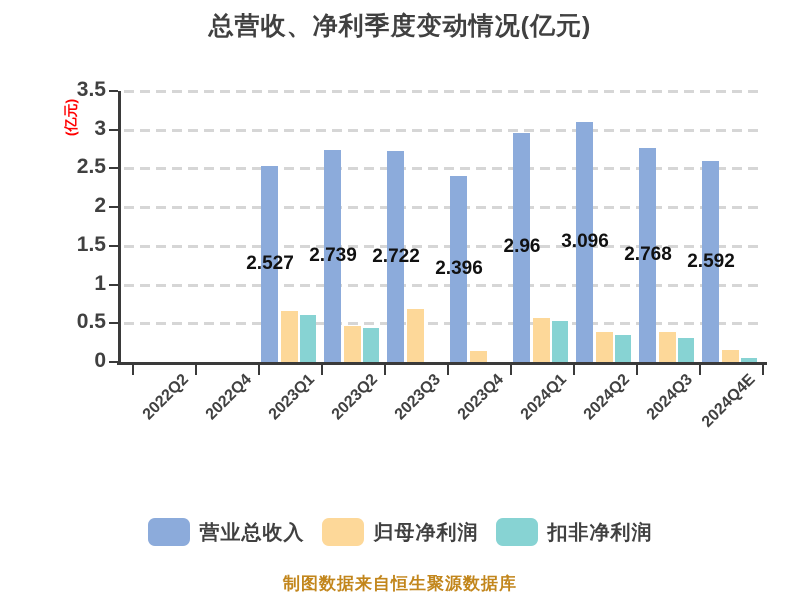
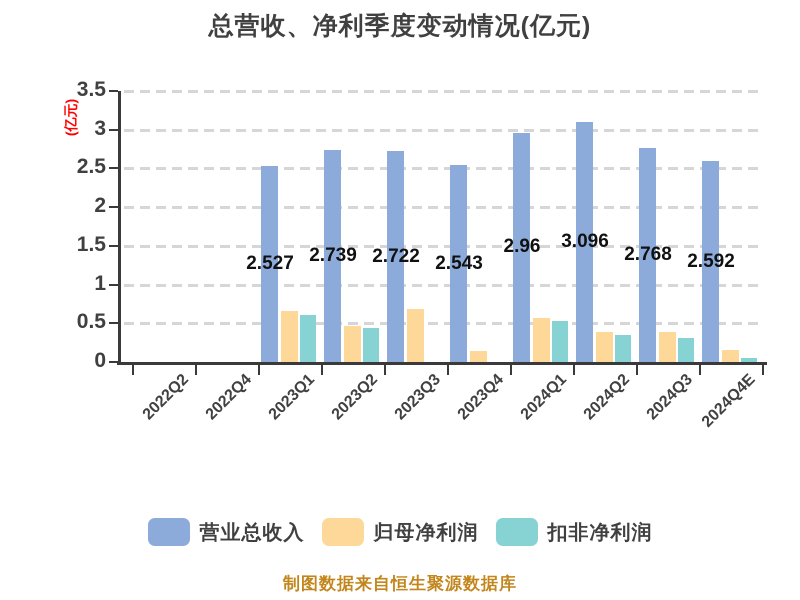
营业总收入/2023Q4: 2.396 -> 2.543
